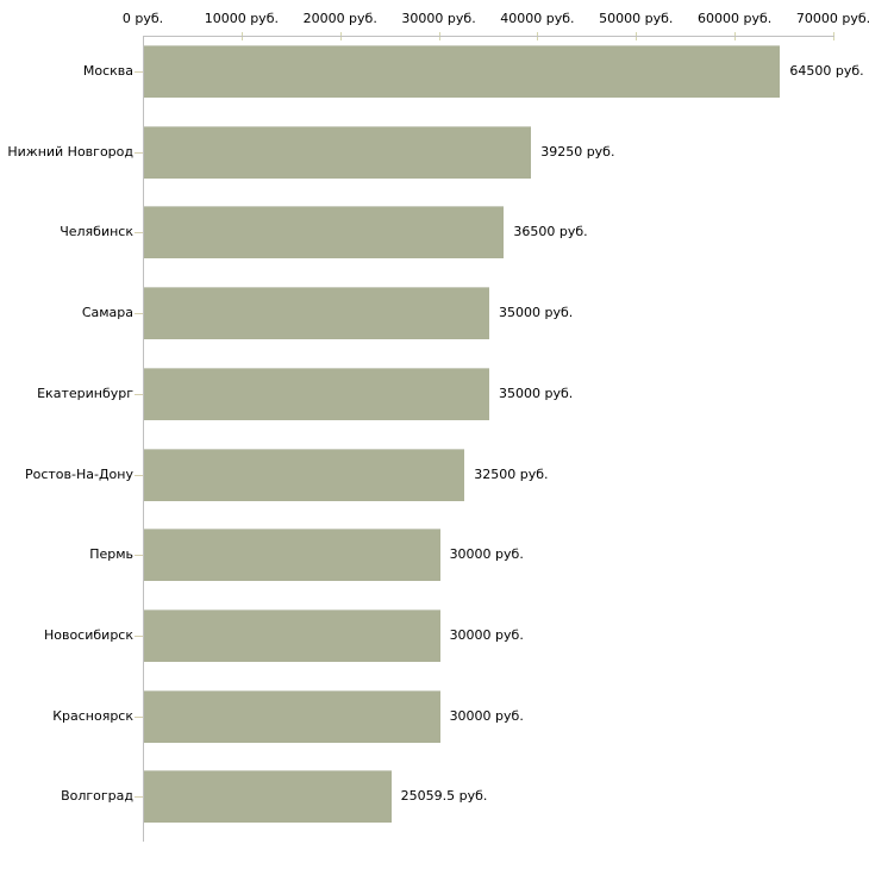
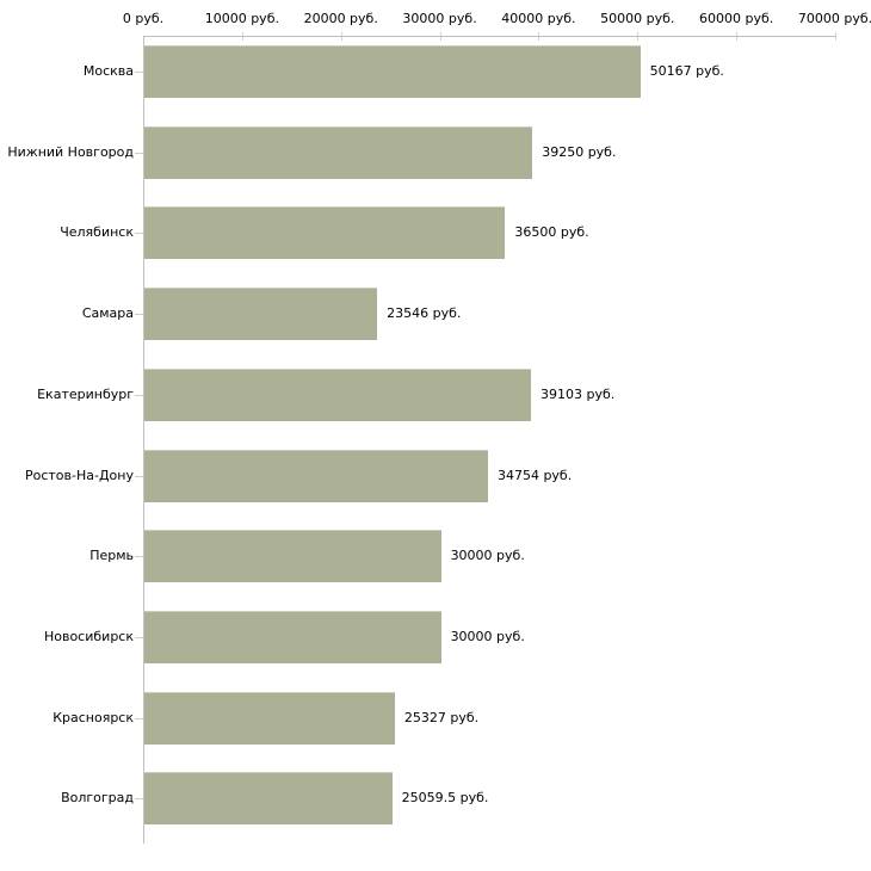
Москва: 64500 -> 50167
Самара: 35000 -> 23546
Екатеринбург: 35000 -> 39103
Ростов-На-Дону: 32500 -> 34754
Красноярск: 30000 -> 25327
